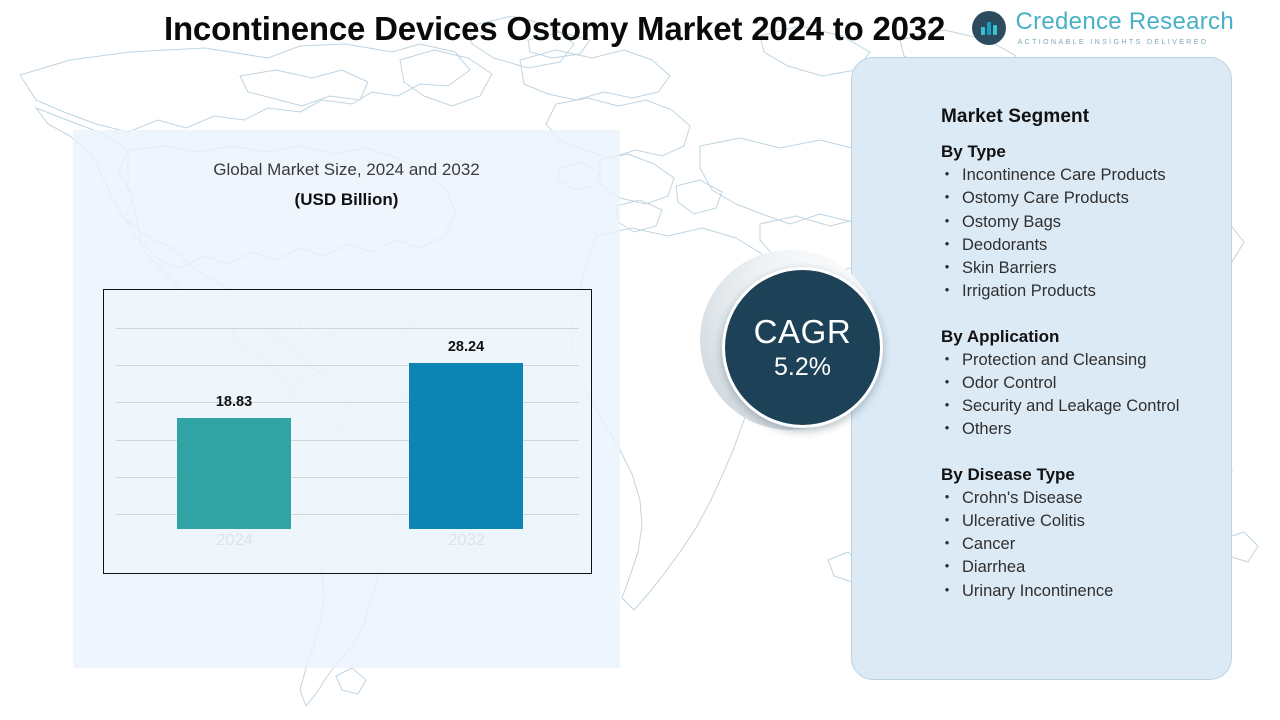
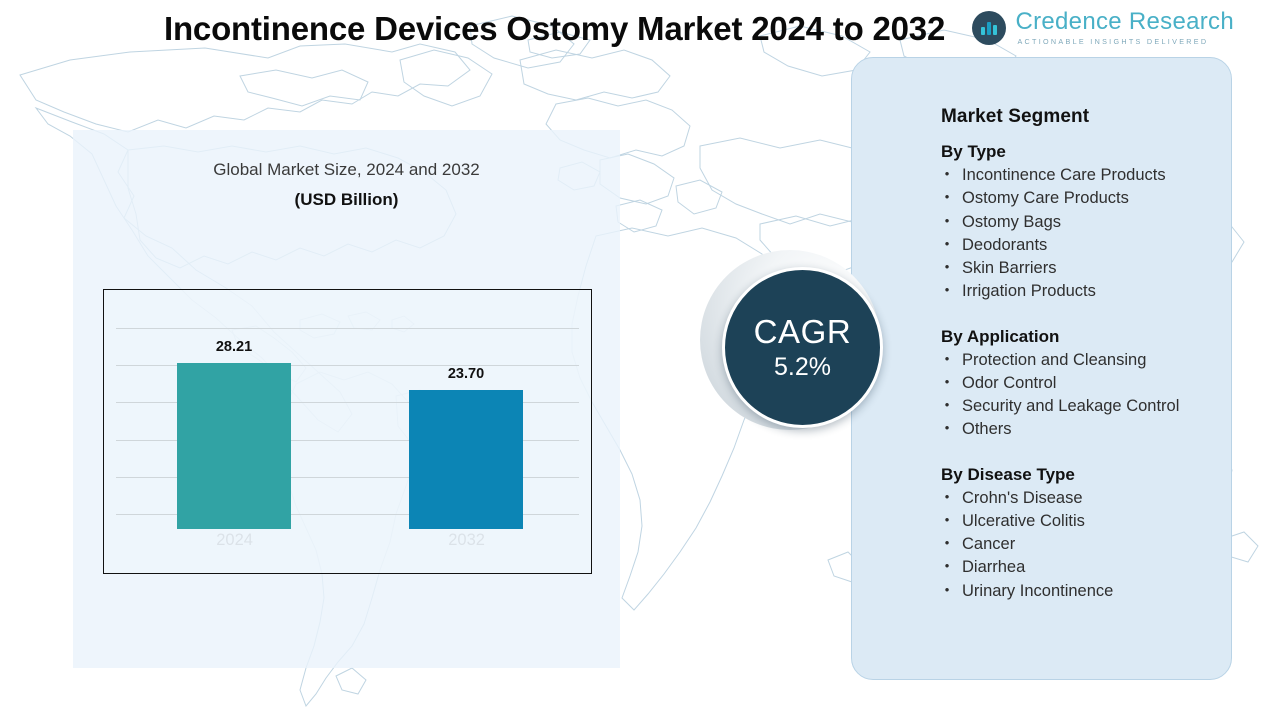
2024: 18.83 -> 28.21
2032: 28.24 -> 23.70
